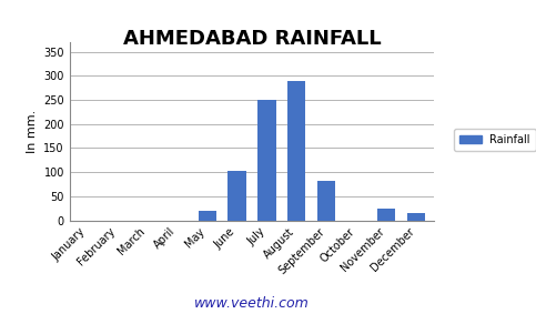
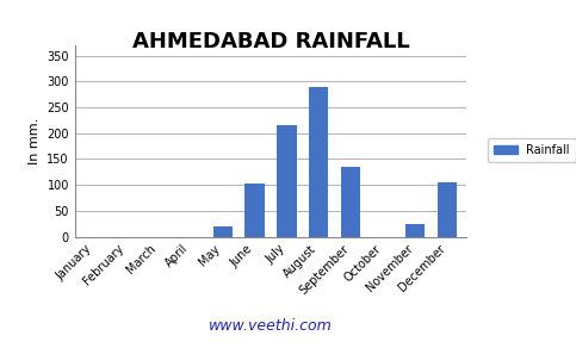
July: 250 -> 215
September: 83 -> 135
December: 15 -> 105
